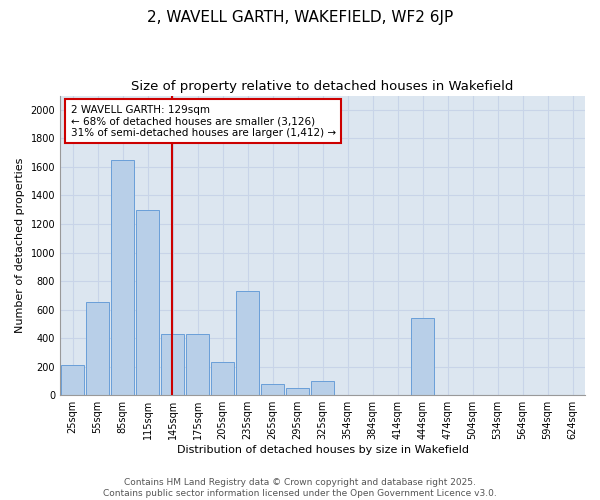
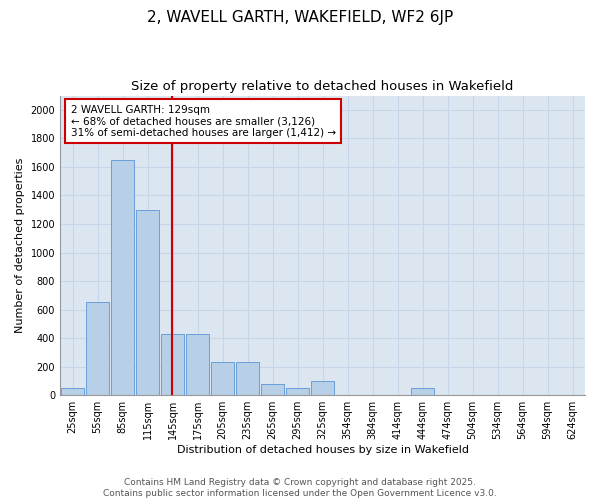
25sqm: 210 -> 50
235sqm: 730 -> 230
444sqm: 540 -> 50
